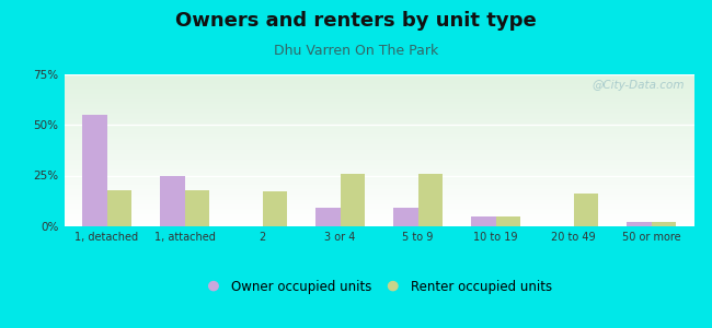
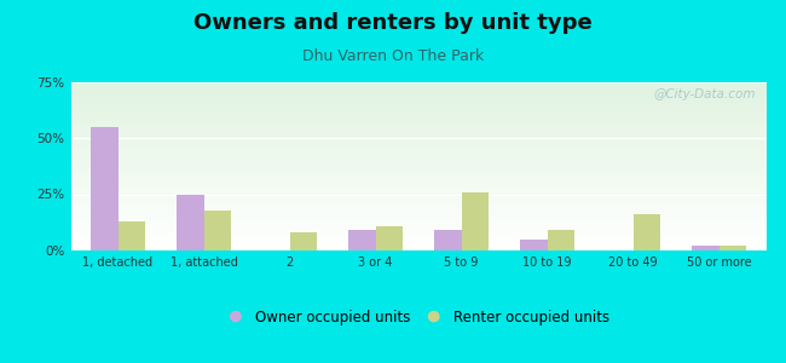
Renter occupied units/1, detached: 18% -> 13%
Renter occupied units/2: 17% -> 8%
Renter occupied units/3 or 4: 26% -> 11%
Renter occupied units/10 to 19: 5% -> 9%
